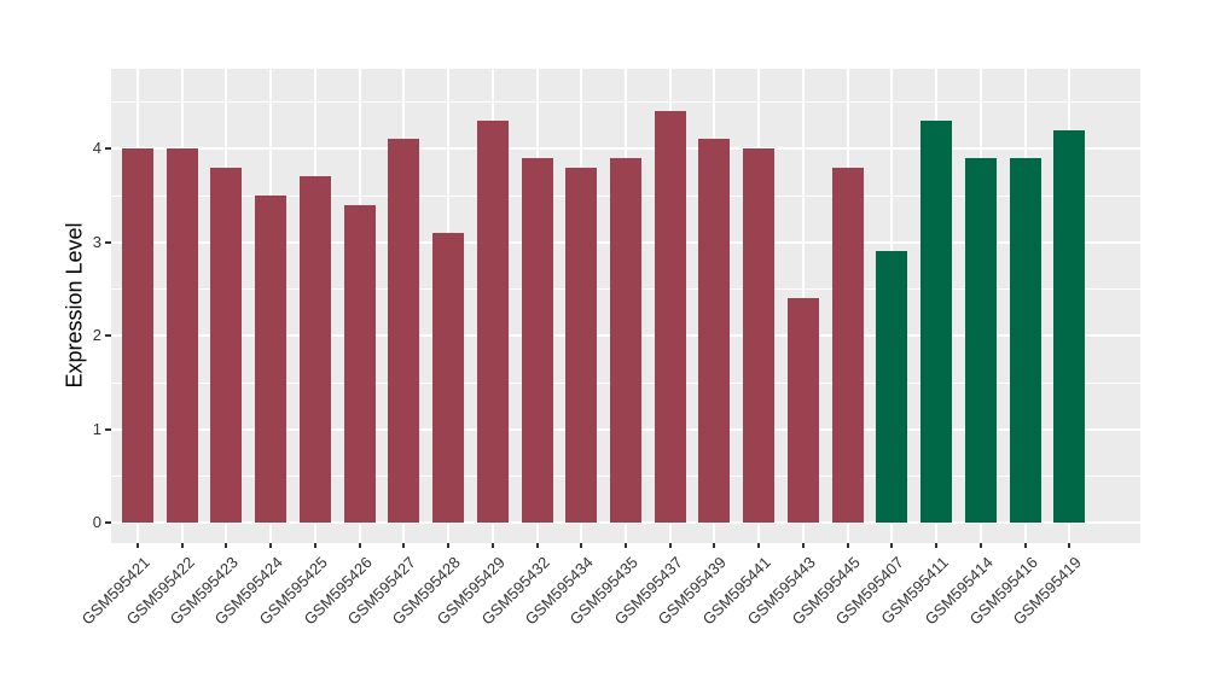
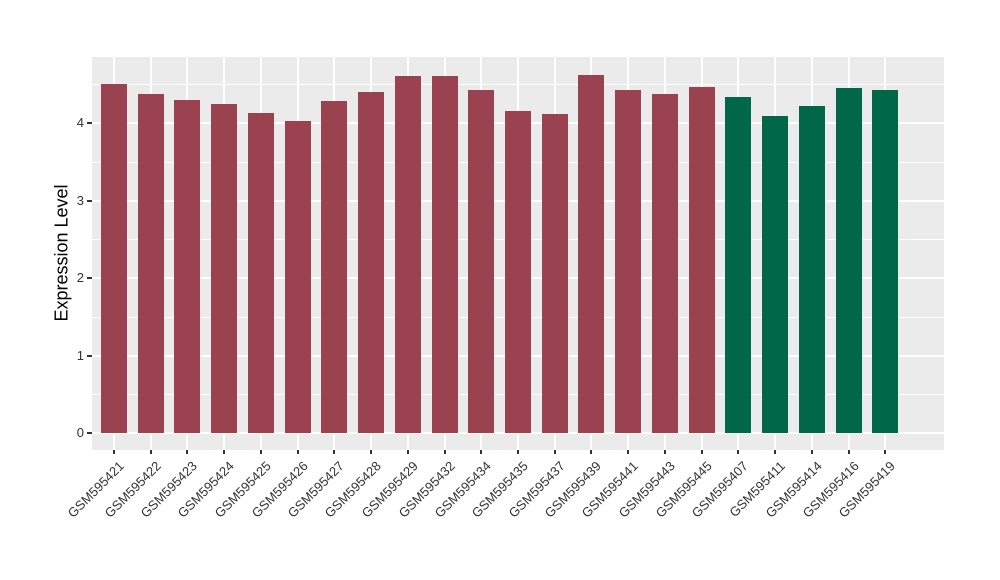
GSM595421: 4.0 -> 4.5
GSM595422: 4.0 -> 4.4
GSM595423: 3.8 -> 4.3
GSM595424: 3.5 -> 4.2
GSM595425: 3.7 -> 4.1
GSM595426: 3.4 -> 4.0
GSM595427: 4.1 -> 4.3
GSM595428: 3.1 -> 4.4
GSM595429: 4.3 -> 4.6
GSM595432: 3.9 -> 4.6
GSM595434: 3.8 -> 4.4
GSM595435: 3.9 -> 4.2
GSM595437: 4.4 -> 4.1
GSM595439: 4.1 -> 4.6
GSM595441: 4.0 -> 4.4
GSM595443: 2.4 -> 4.4
GSM595445: 3.8 -> 4.5
GSM595407: 2.9 -> 4.3
GSM595411: 4.3 -> 4.1
GSM595414: 3.9 -> 4.2
GSM595416: 3.9 -> 4.5
GSM595419: 4.2 -> 4.4
